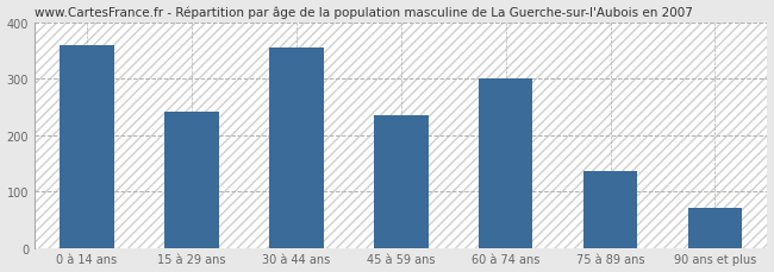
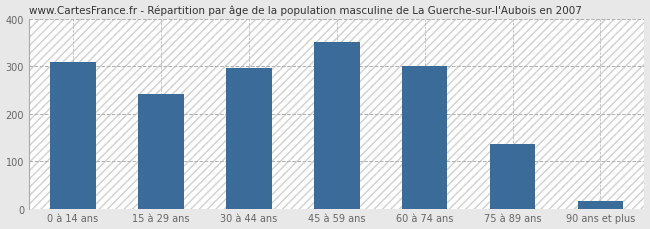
0 à 14 ans: 360 -> 308
30 à 44 ans: 355 -> 295
45 à 59 ans: 235 -> 350
90 ans et plus: 70 -> 15
